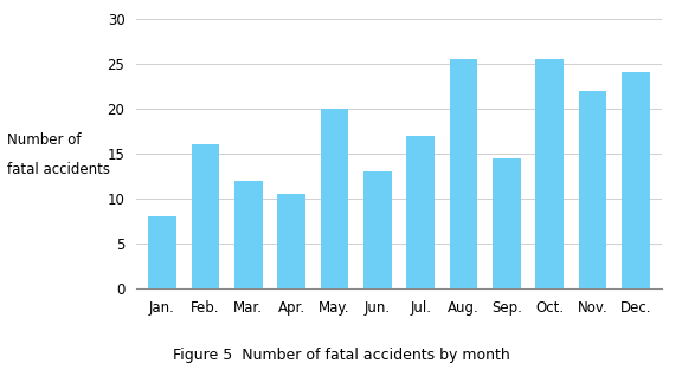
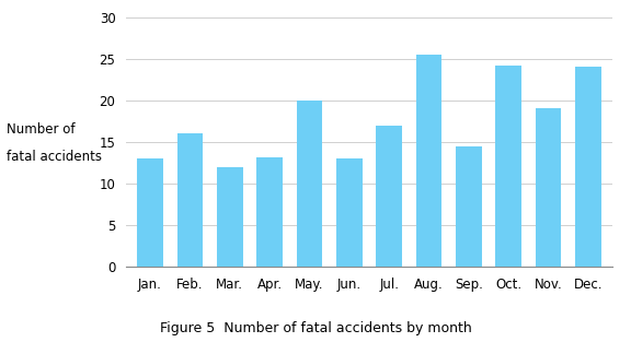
Jan.: 8.0 -> 13.0
Apr.: 10.5 -> 13.2
Oct.: 25.5 -> 24.2
Nov.: 22.0 -> 19.0
